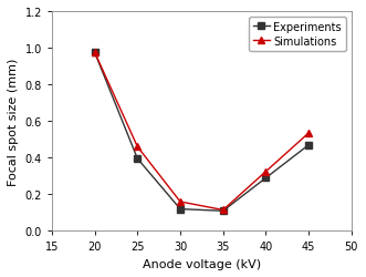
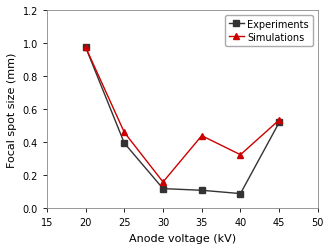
Simulations/35: 0.12 -> 0.44
Experiments/40: 0.29 -> 0.09
Experiments/45: 0.47 -> 0.52
